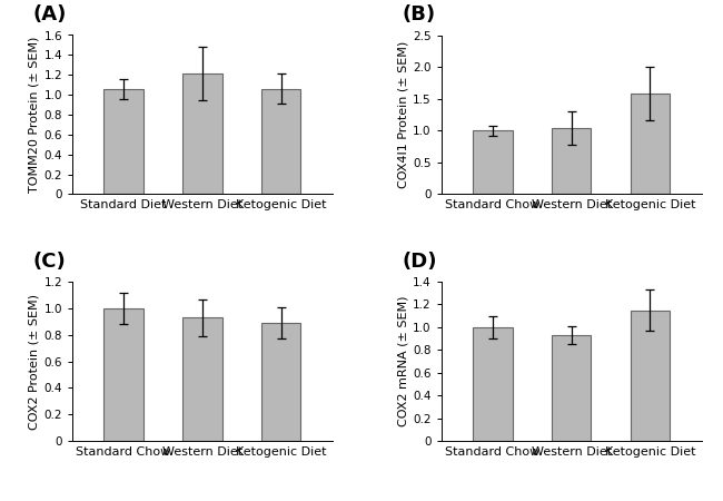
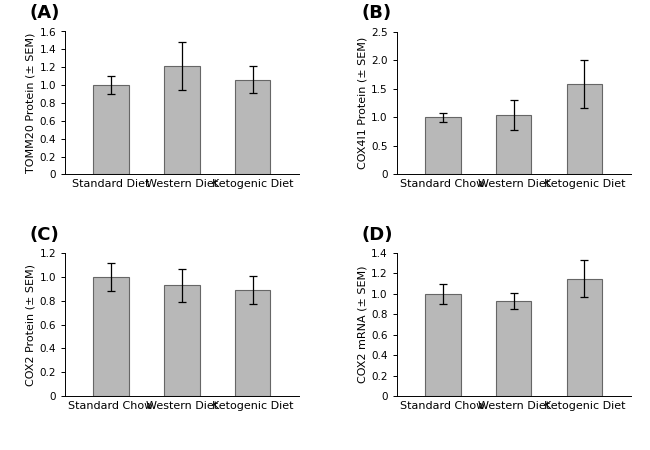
Standard Diet: 1.06 -> 1.00
